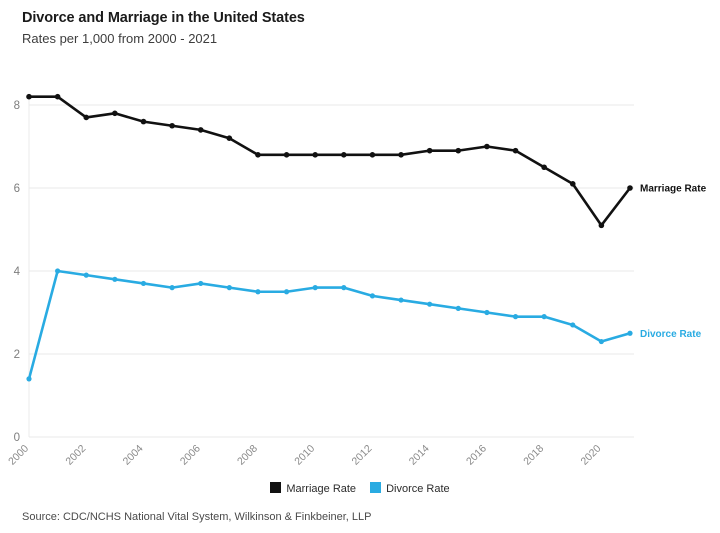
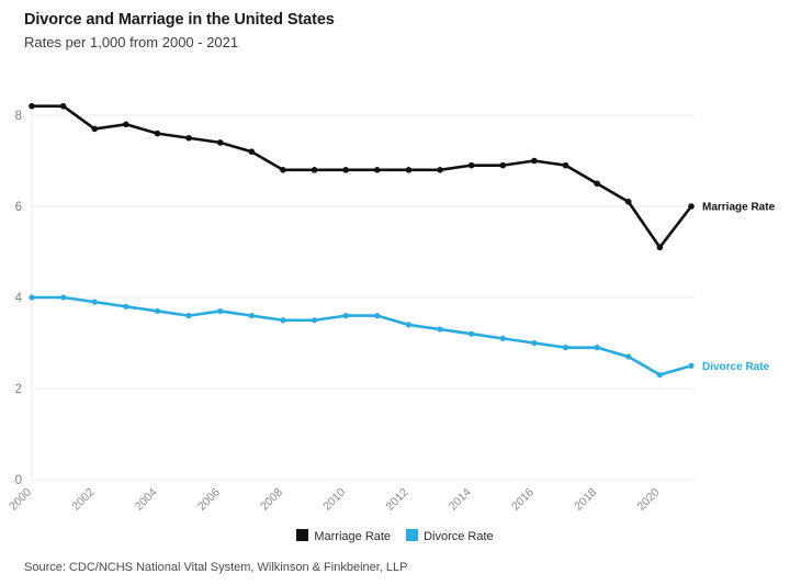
Divorce Rate/2000: 1.4 -> 4.0
